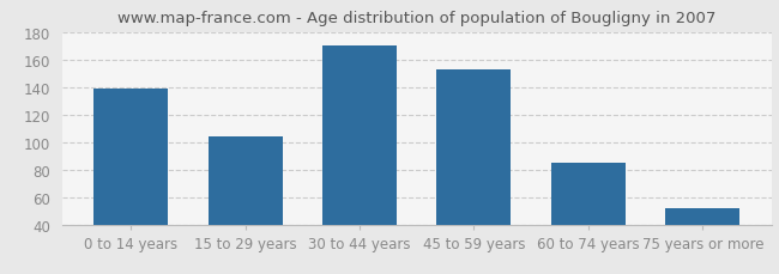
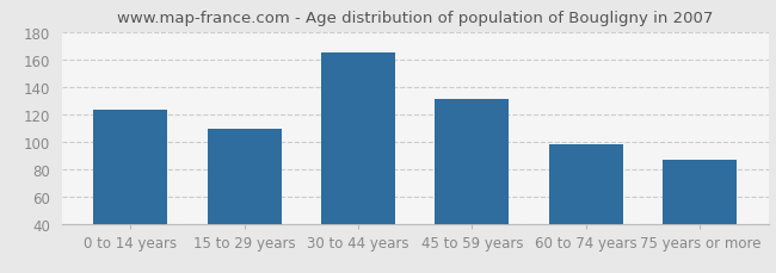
0 to 14 years: 139 -> 123
15 to 29 years: 104 -> 109
30 to 44 years: 170 -> 165
45 to 59 years: 153 -> 131
60 to 74 years: 85 -> 98
75 years or more: 52 -> 87
